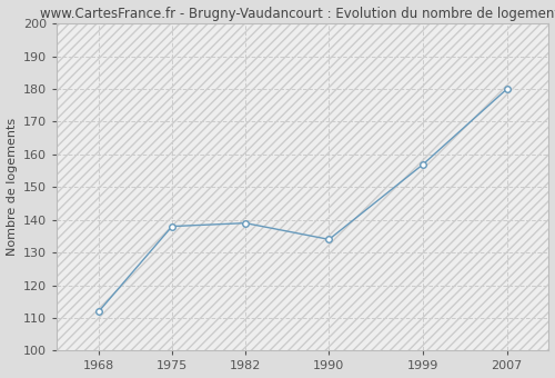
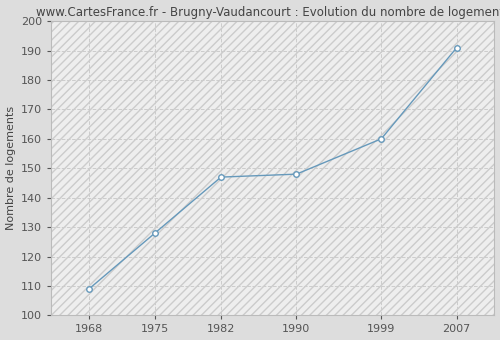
1968: 112 -> 109
1975: 138 -> 128
1982: 139 -> 147
1990: 134 -> 148
1999: 157 -> 160
2007: 180 -> 191
